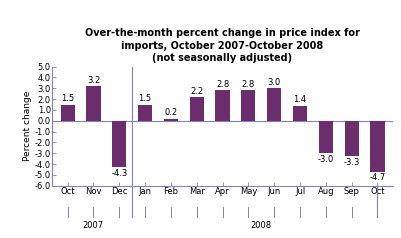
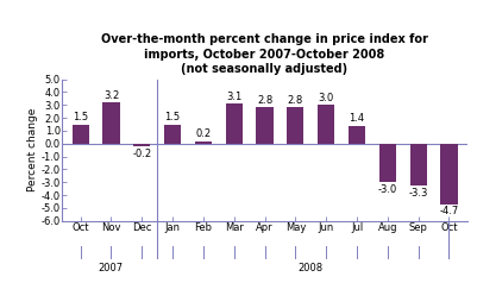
Dec: -4.3 -> -0.2
Mar: 2.2 -> 3.1
